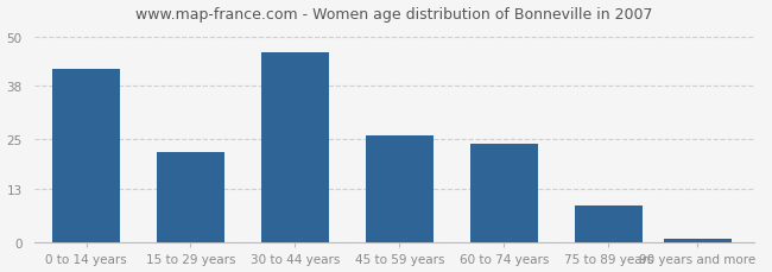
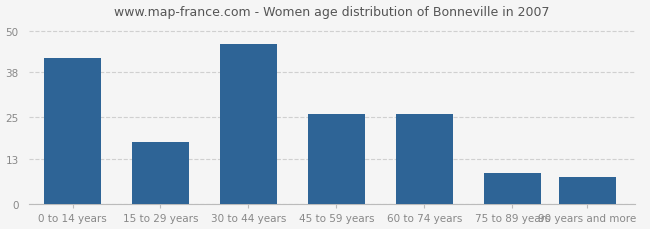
15 to 29 years: 22 -> 18
60 to 74 years: 24 -> 26
90 years and more: 1 -> 8
